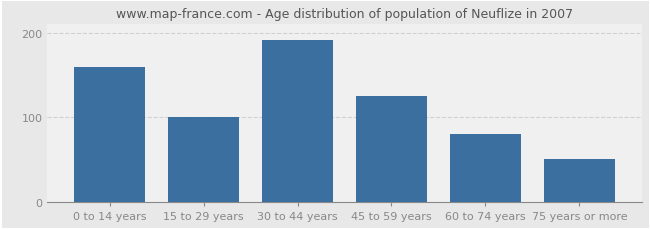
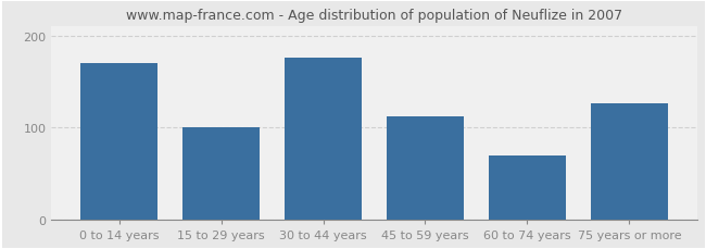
0 to 14 years: 160 -> 170
30 to 44 years: 191 -> 176
45 to 59 years: 125 -> 112
60 to 74 years: 80 -> 70
75 years or more: 50 -> 126
